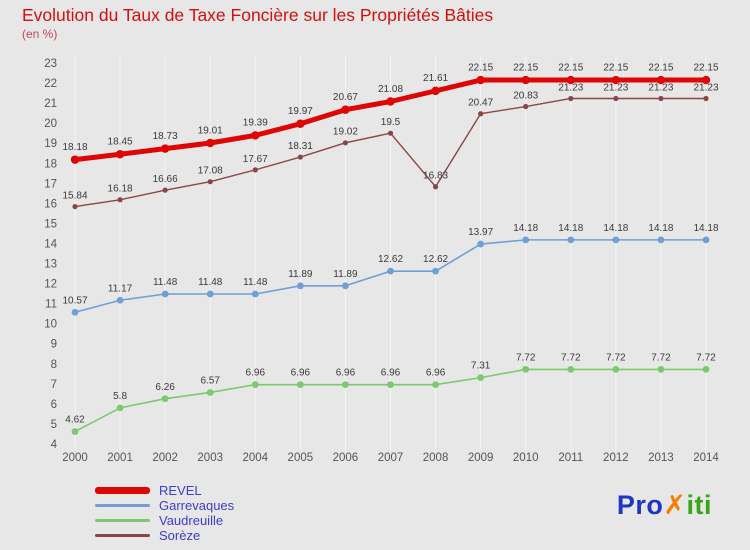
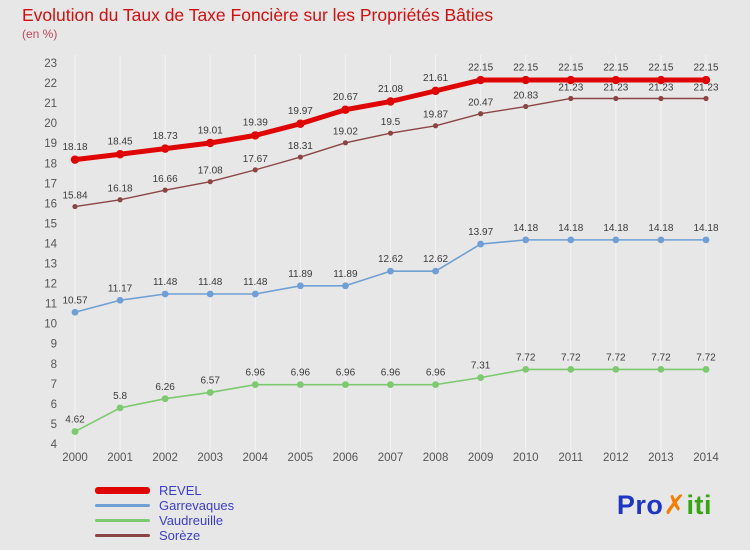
Sorèze/2008: 16.83 -> 19.87
